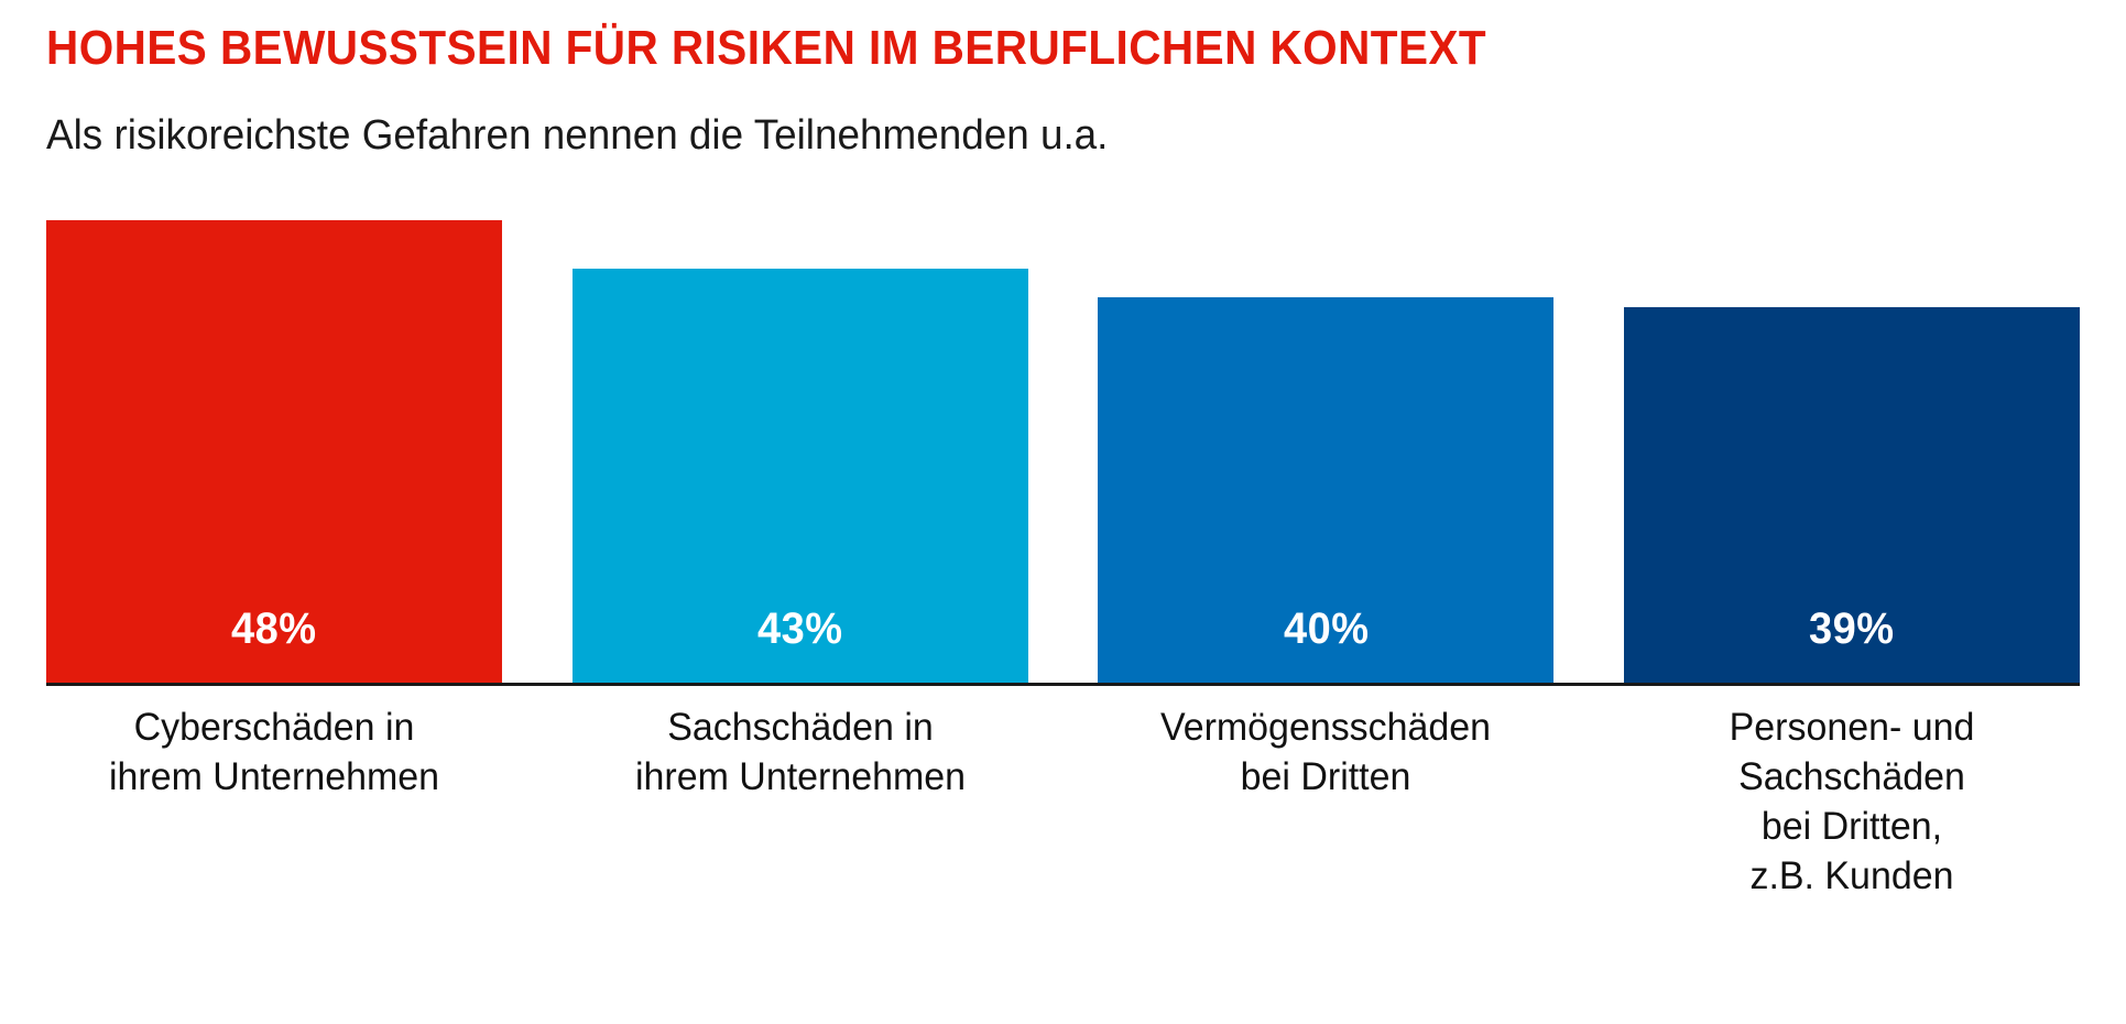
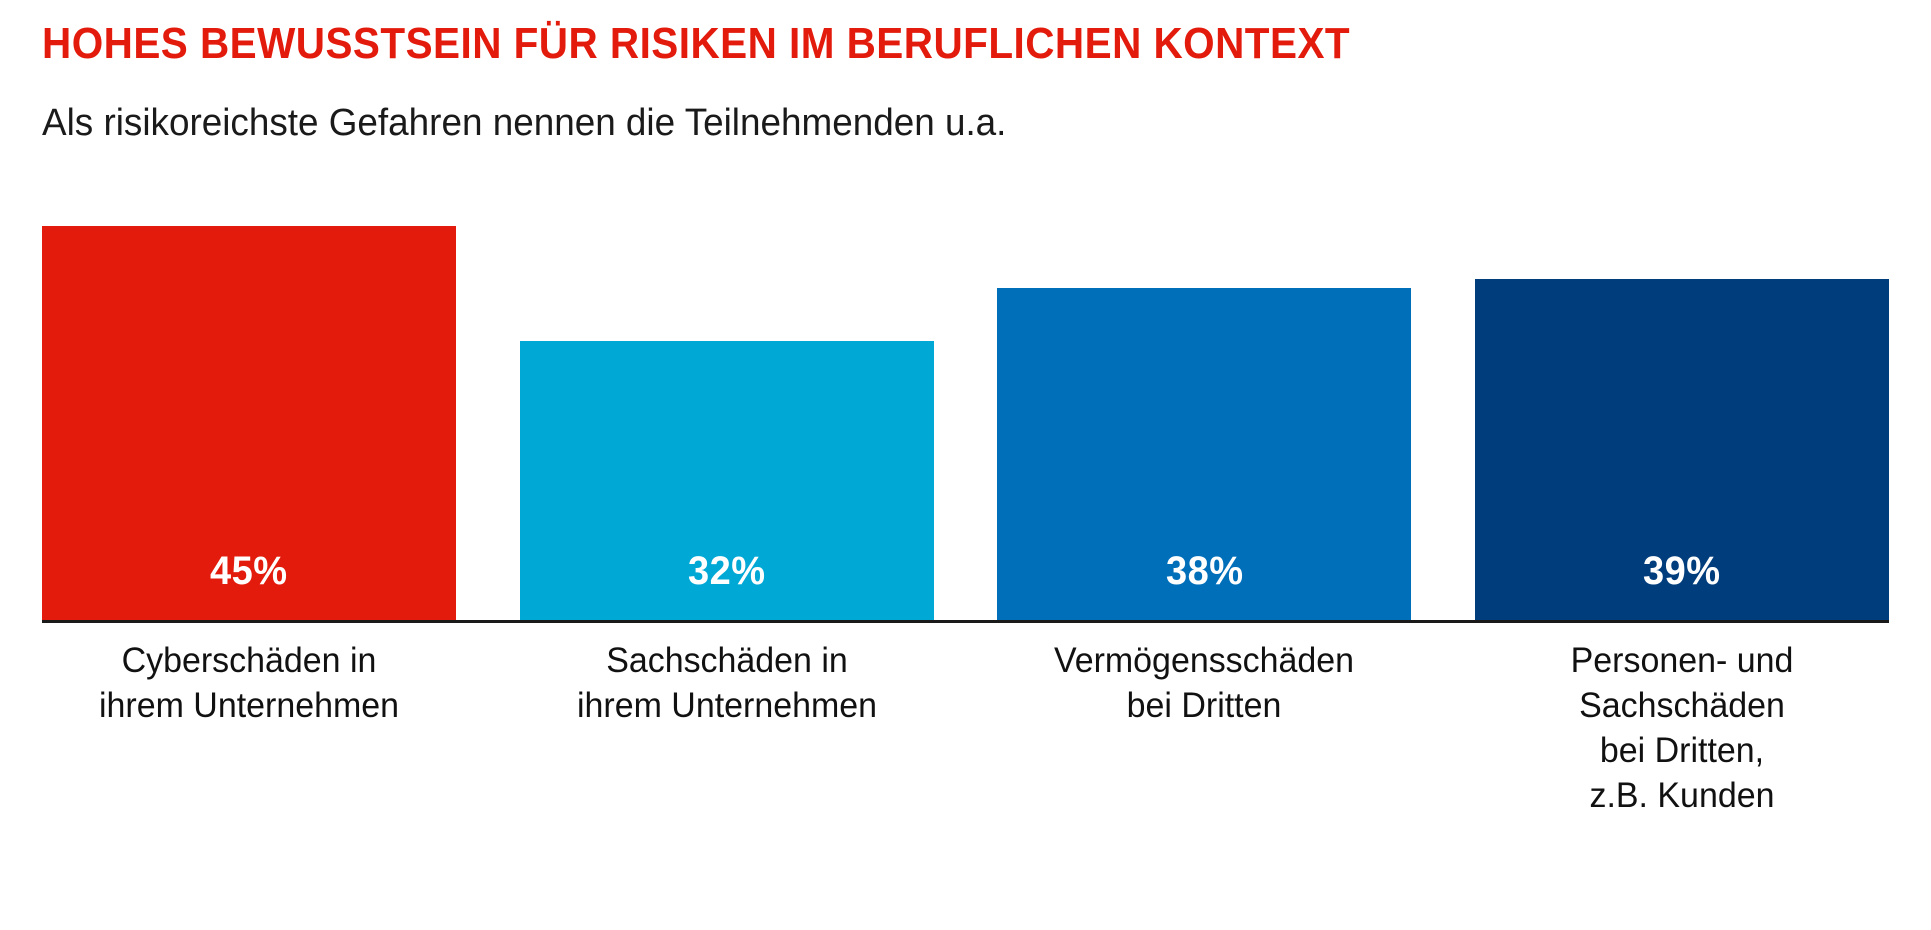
Cyberschäden in ihrem Unternehmen: 48% -> 45%
Sachschäden in ihrem Unternehmen: 43% -> 32%
Vermögensschäden bei Dritten: 40% -> 38%
